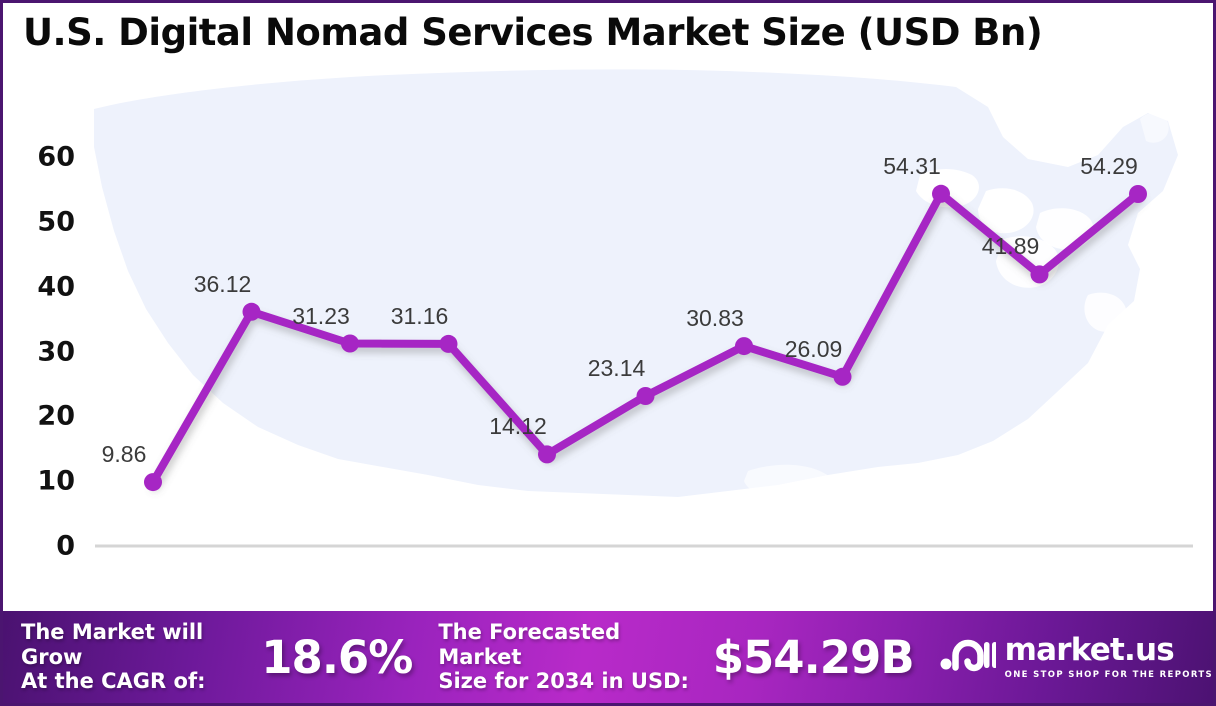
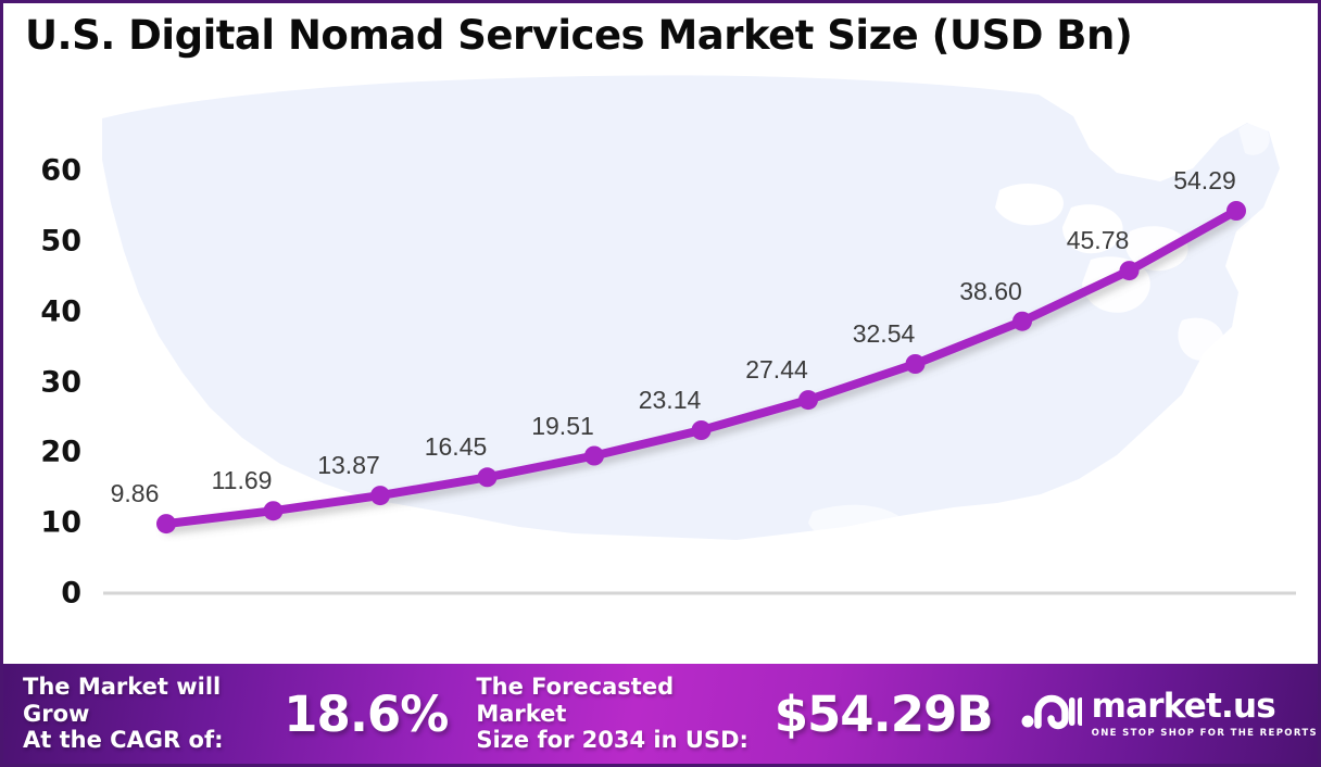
2025: 36.12 -> 11.69
2026: 31.23 -> 13.87
2027: 31.16 -> 16.45
2028: 14.12 -> 19.51
2030: 30.83 -> 27.44
2031: 26.09 -> 32.54
2032: 54.31 -> 38.60
2033: 41.89 -> 45.78
